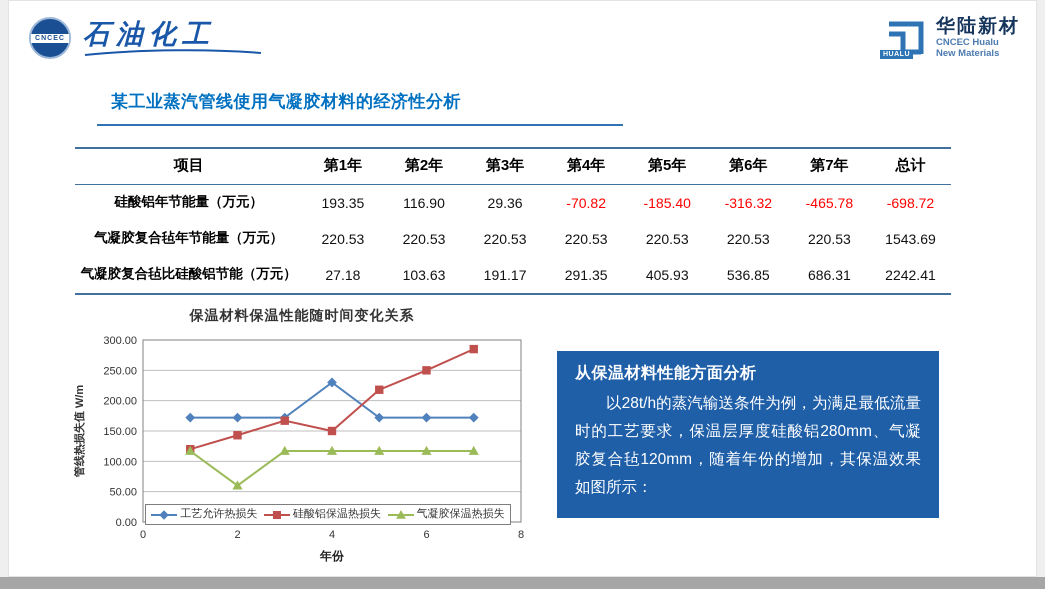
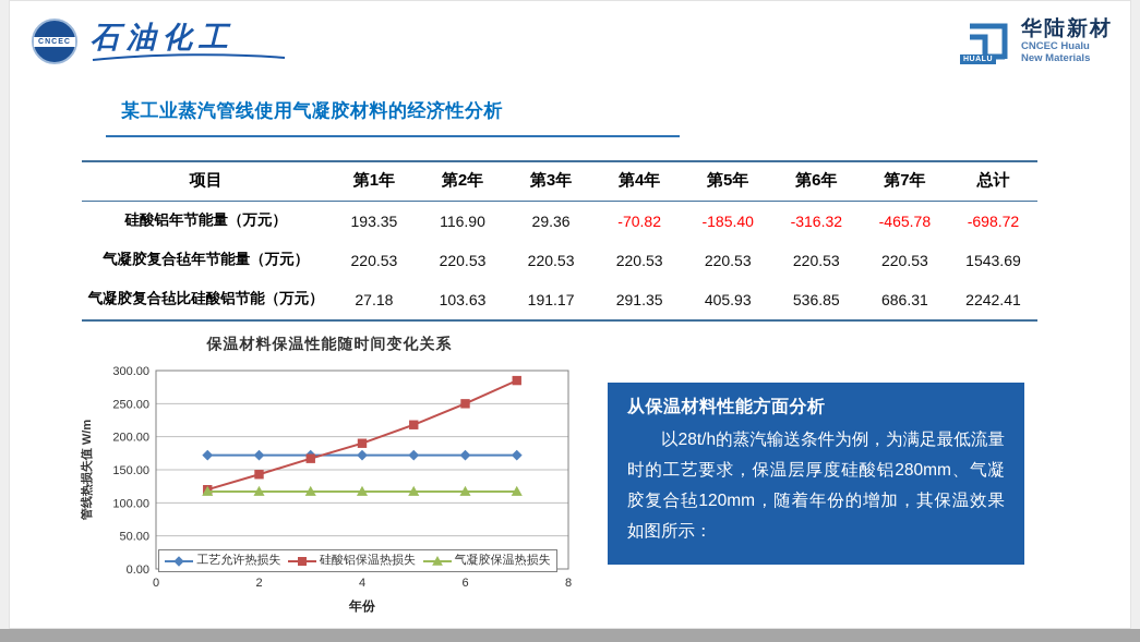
气凝胶保温热损失/2: 60 -> 120
工艺允许热损失/4: 230 -> 170
硅酸铝保温热损失/4: 150 -> 190
